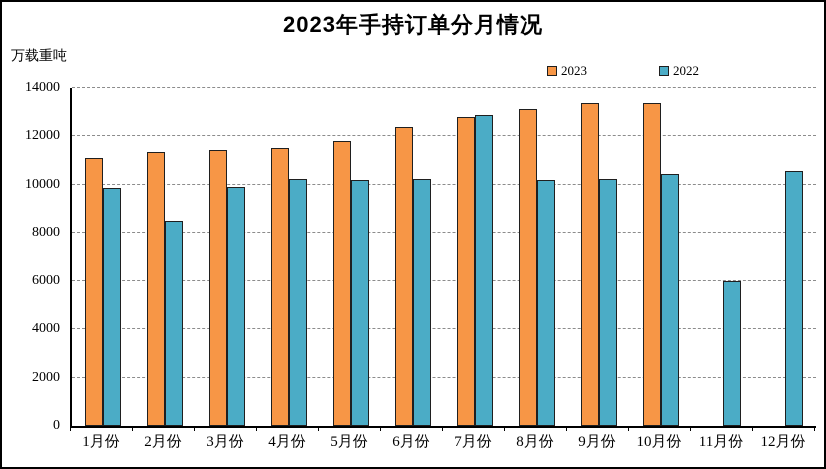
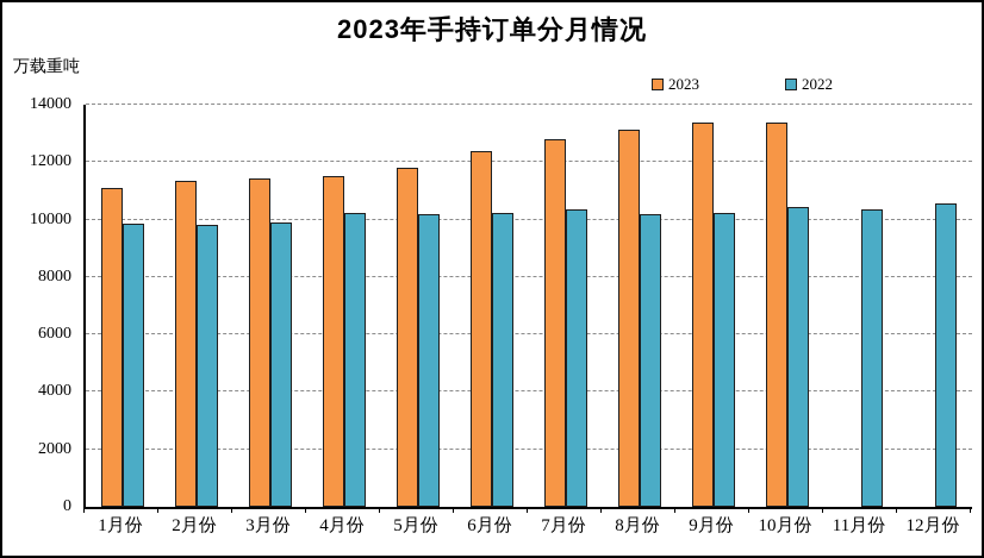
2022/2月份: 8500 -> 9800
2022/7月份: 12900 -> 10400
2022/11月份: 6000 -> 10400
